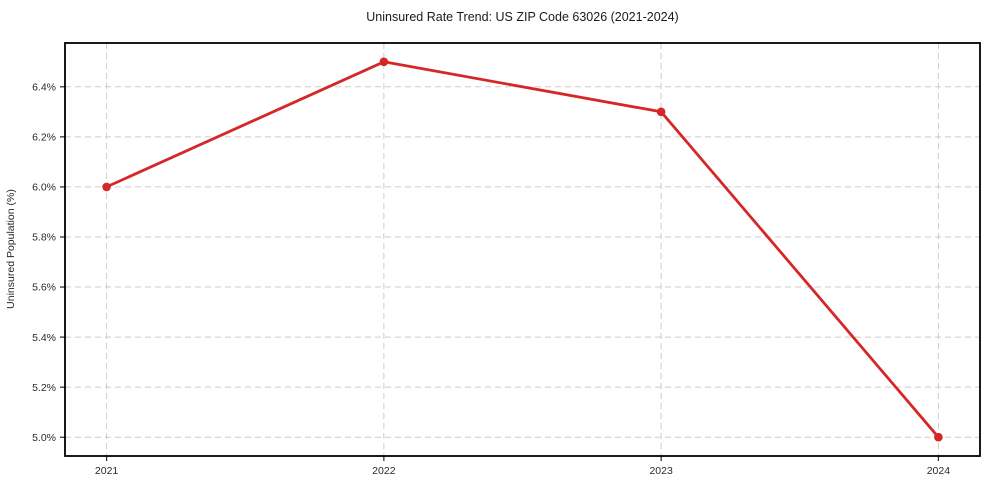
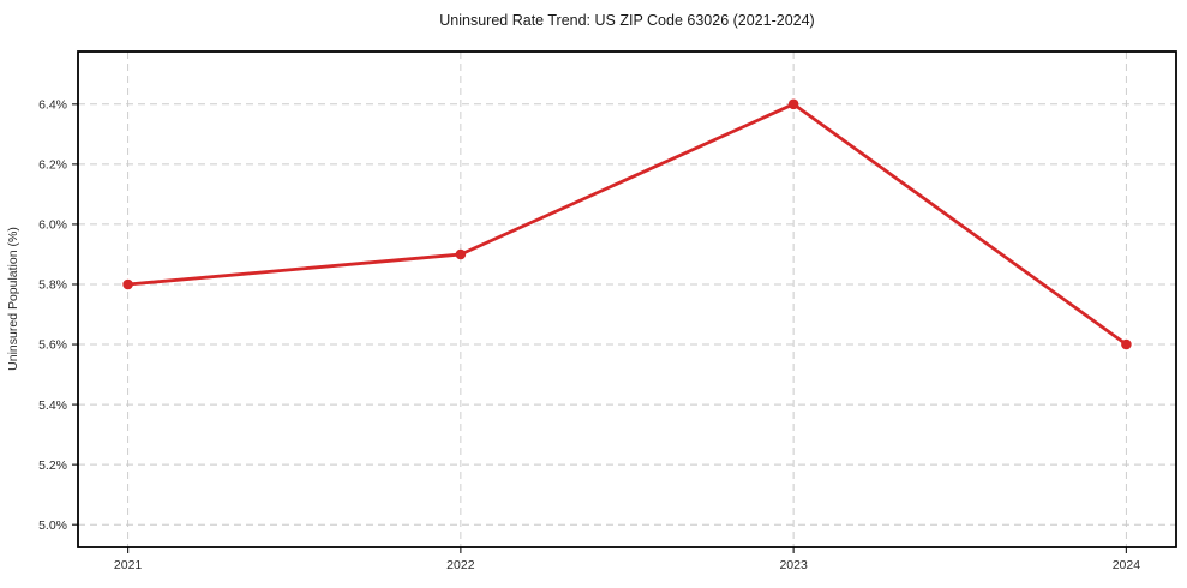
2021: 6.0% -> 5.8%
2022: 6.5% -> 5.9%
2023: 6.3% -> 6.4%
2024: 5.0% -> 5.6%
